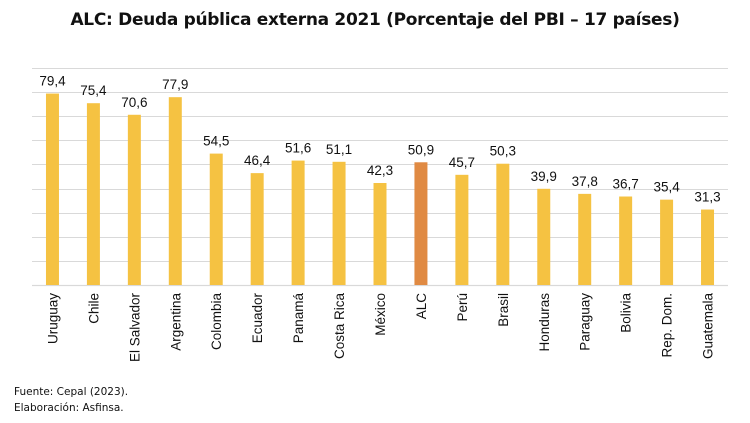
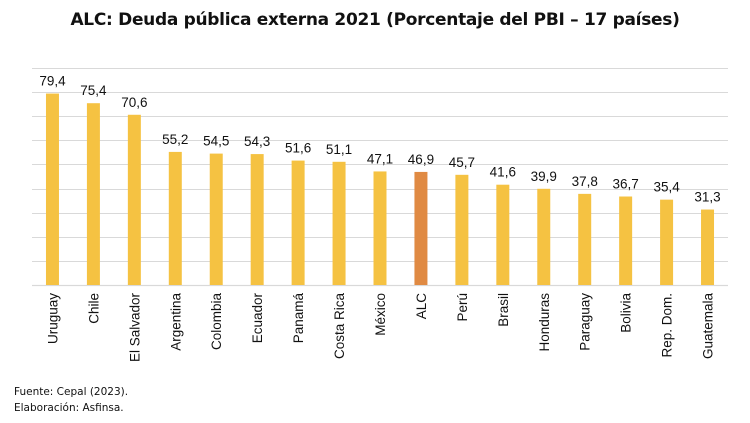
Argentina: 77,9 -> 55,2
Ecuador: 46,4 -> 54,3
México: 42,3 -> 47,1
ALC: 50,9 -> 46,9
Brasil: 50,3 -> 41,6
